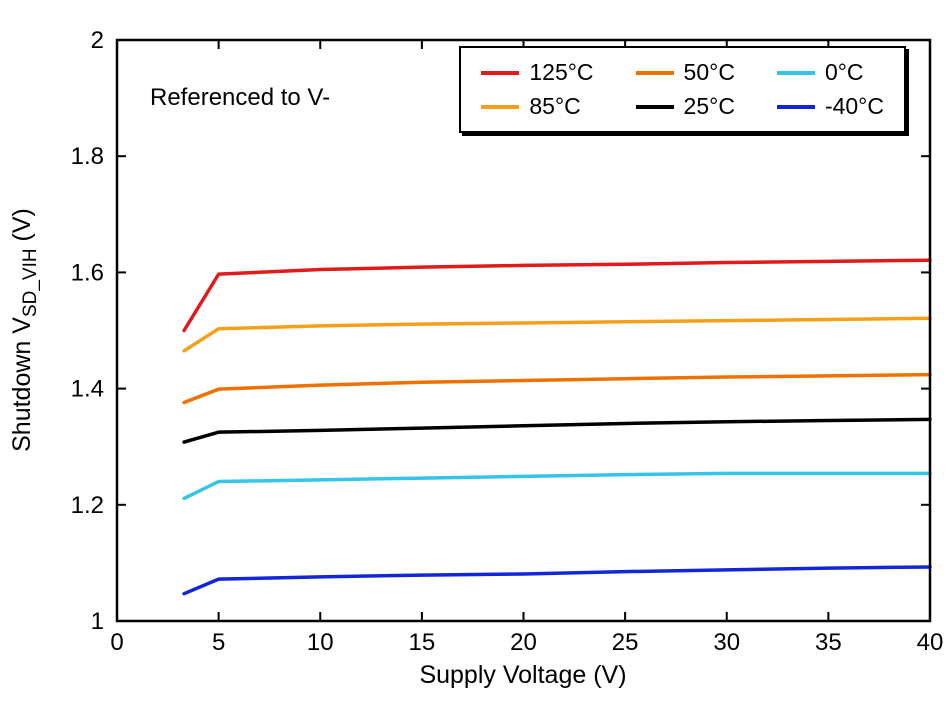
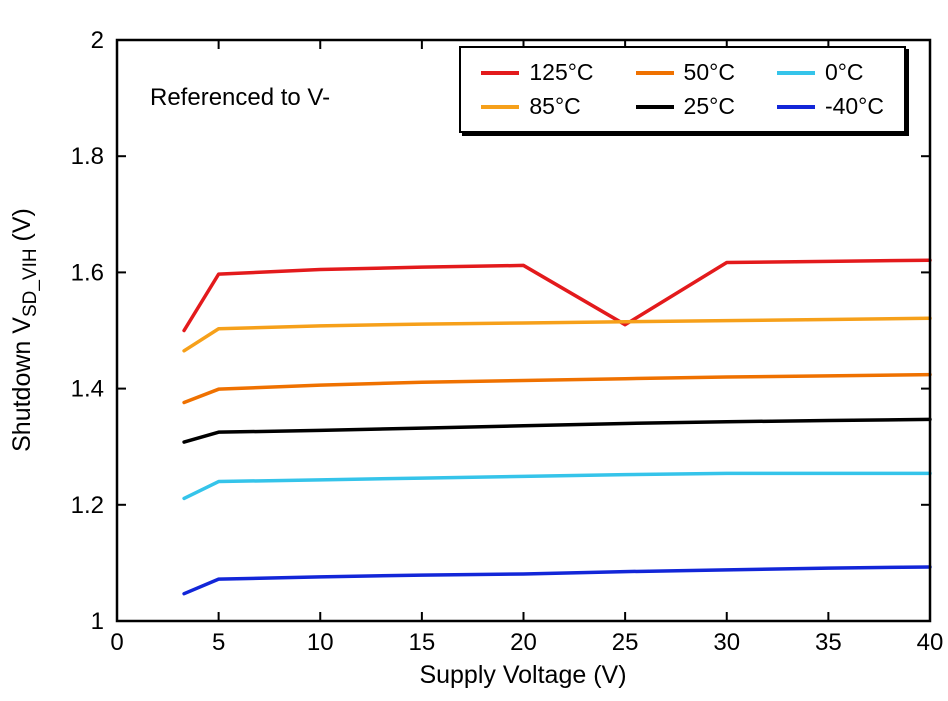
125°C/25: 1.61 -> 1.51
